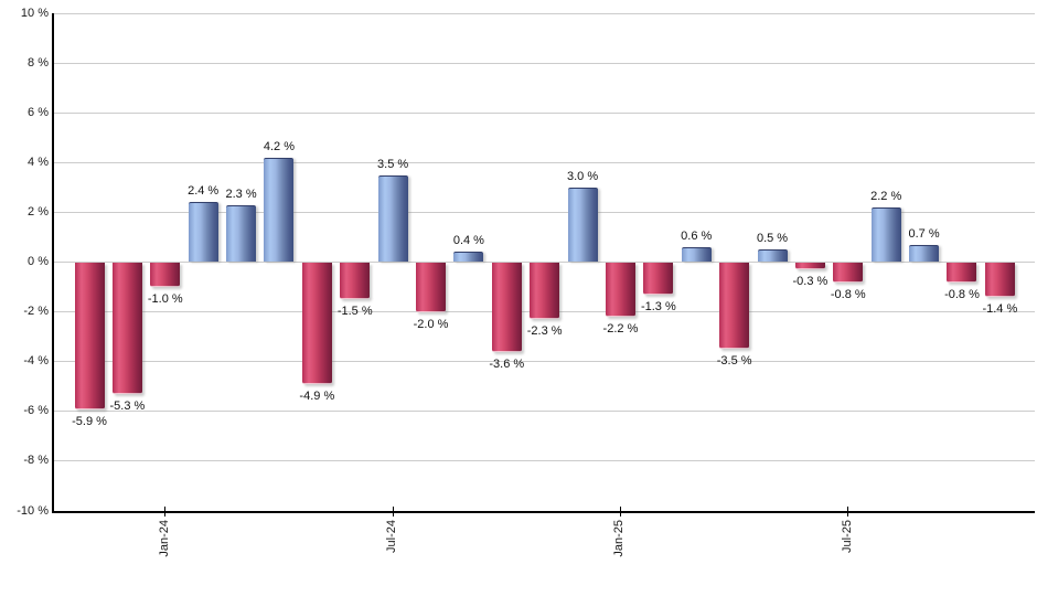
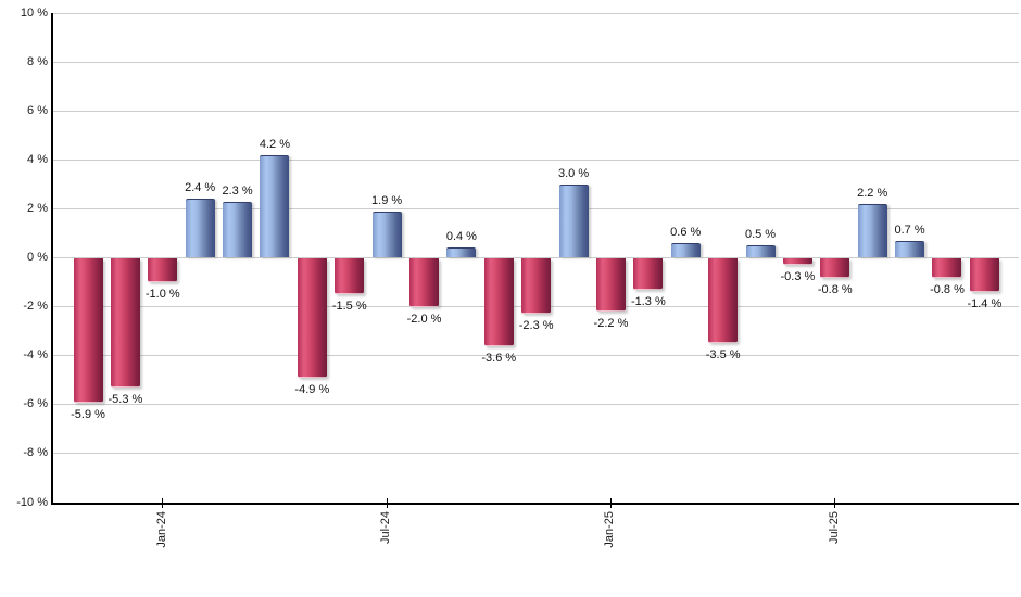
Jul-24: 3.5 -> 1.9
